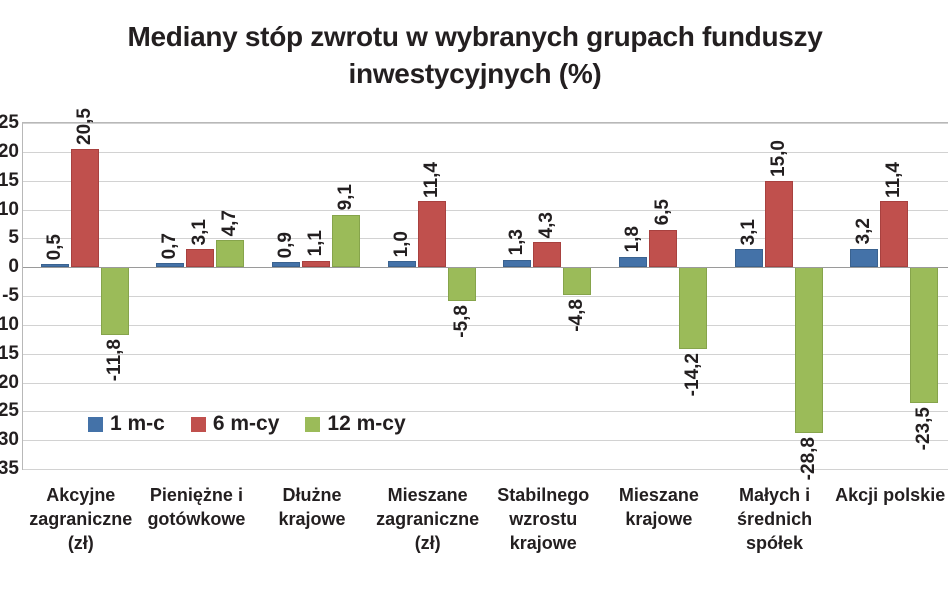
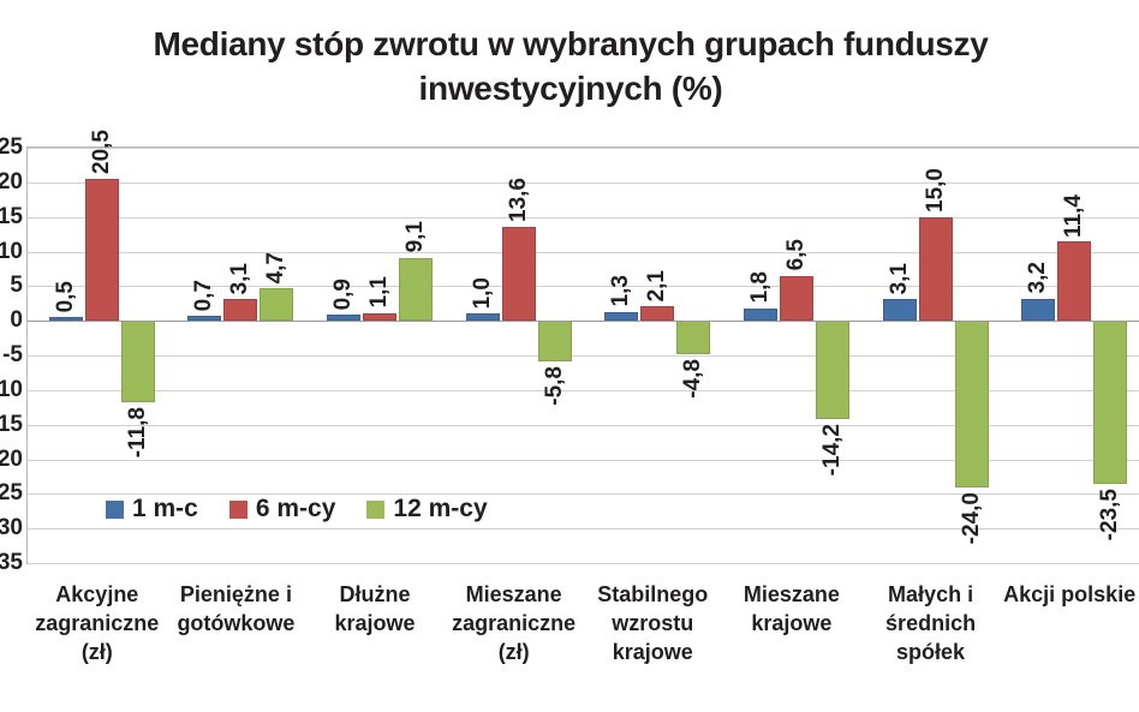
6 m-cy/Mieszane zagraniczne (zł): 11,4 -> 13,6
6 m-cy/Stabilnego wzrostu krajowe: 4,3 -> 2,1
12 m-cy/Małych i średnich spółek: -28,8 -> -24,0
